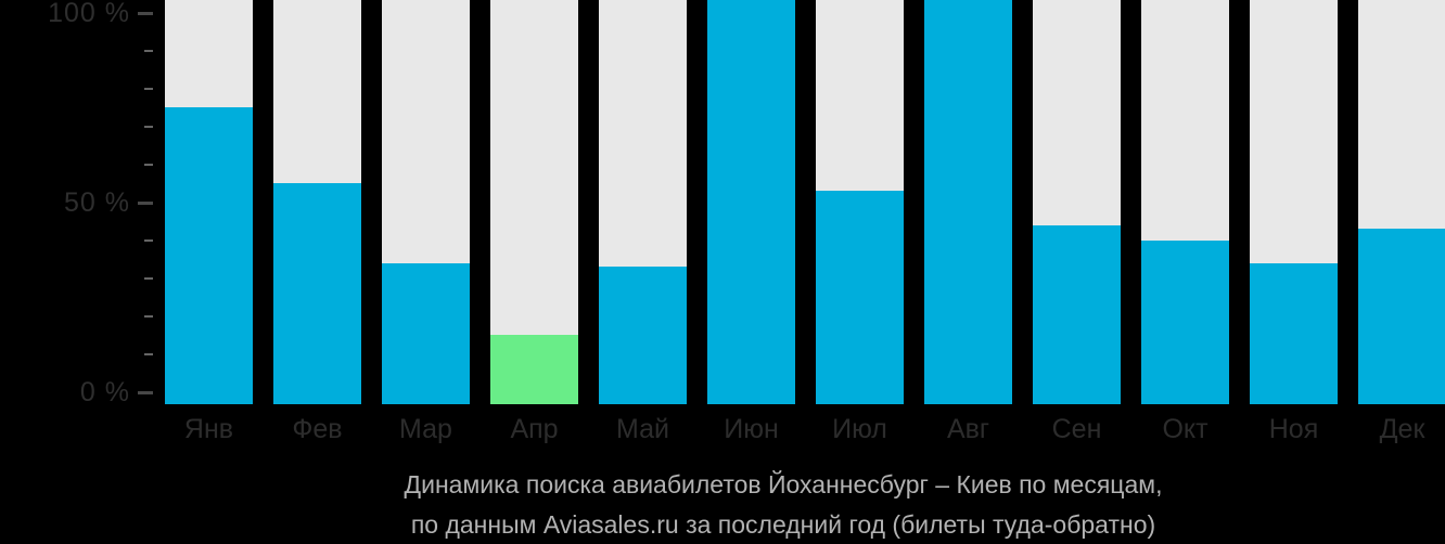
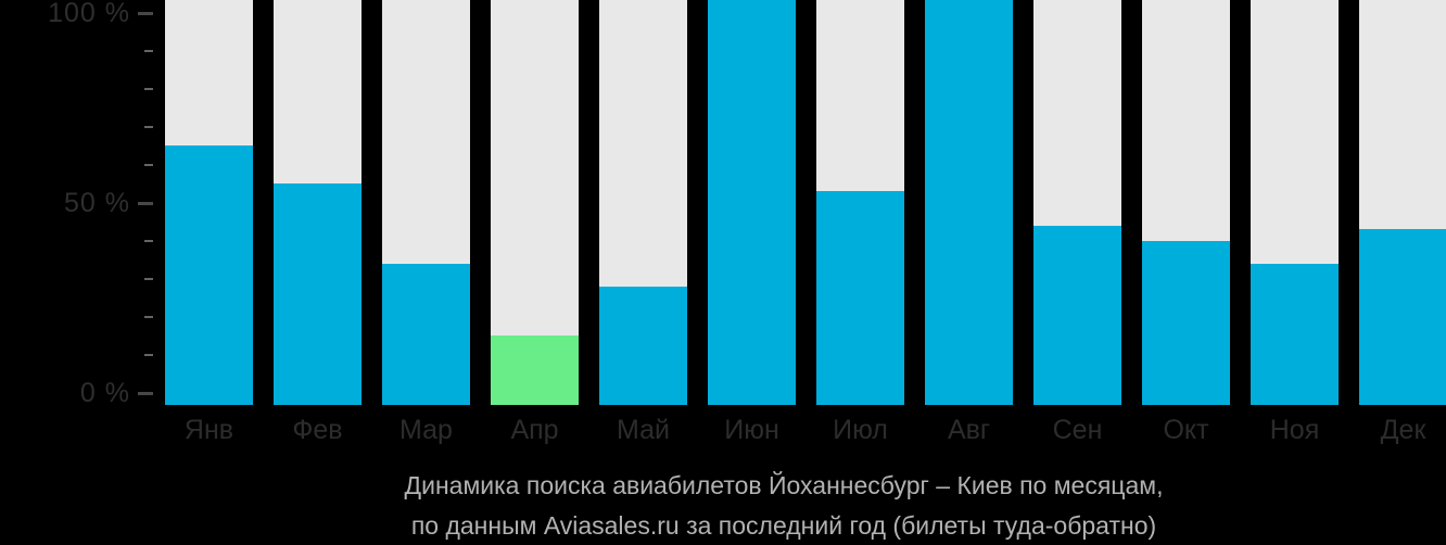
Янв: 75% -> 65%
Май: 33% -> 28%
